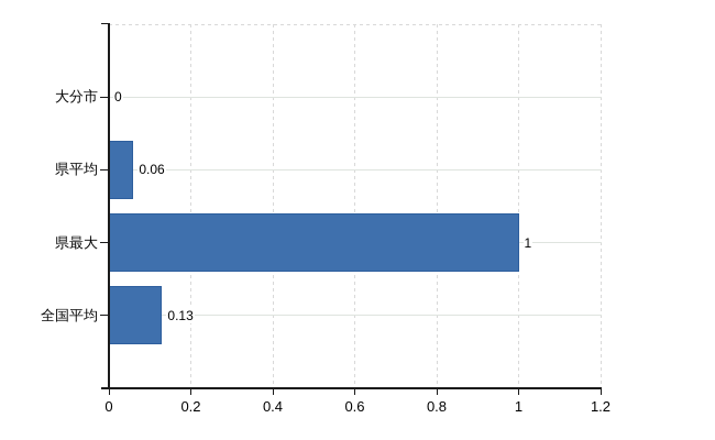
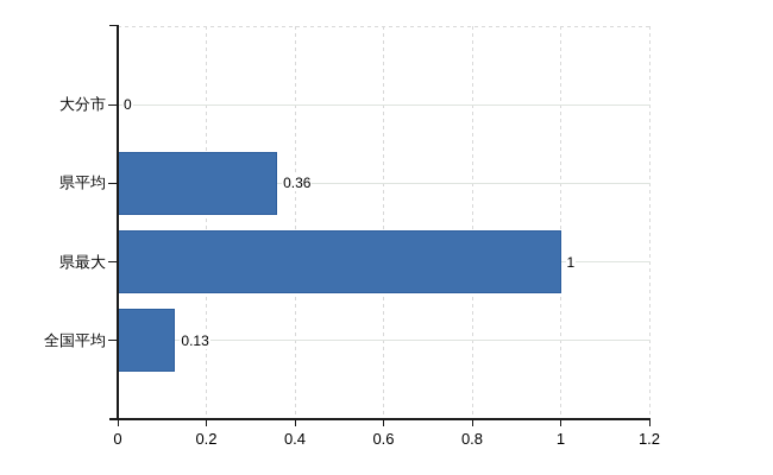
県平均: 0.06 -> 0.36
